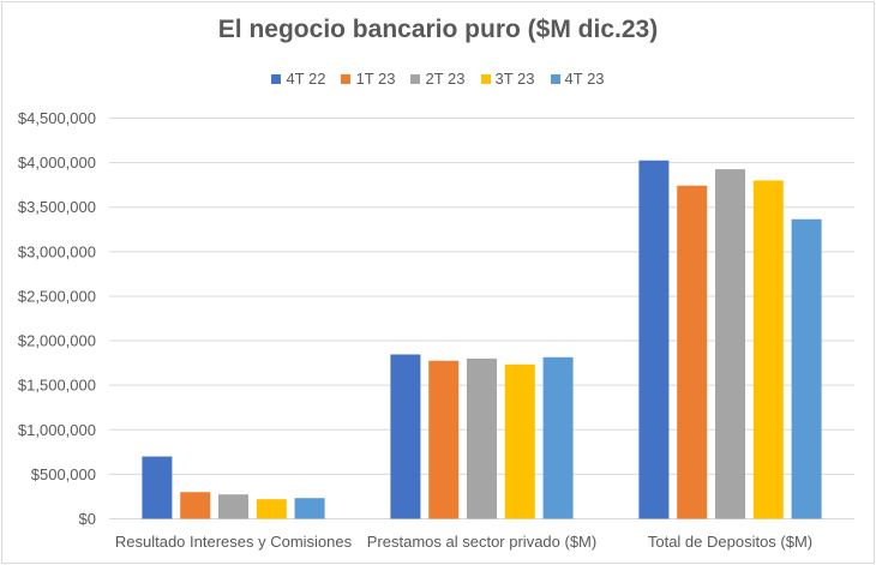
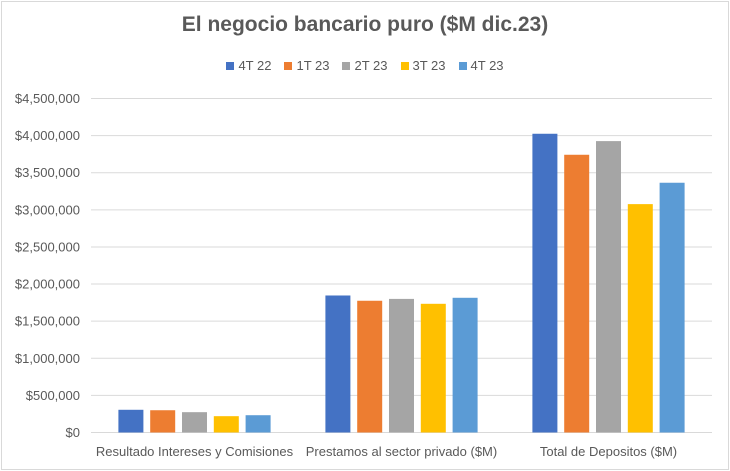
4T 22/Resultado Intereses y Comisiones: $700000 -> $300000
3T 23/Total de Depositos ($M): $3800000 -> $3100000
